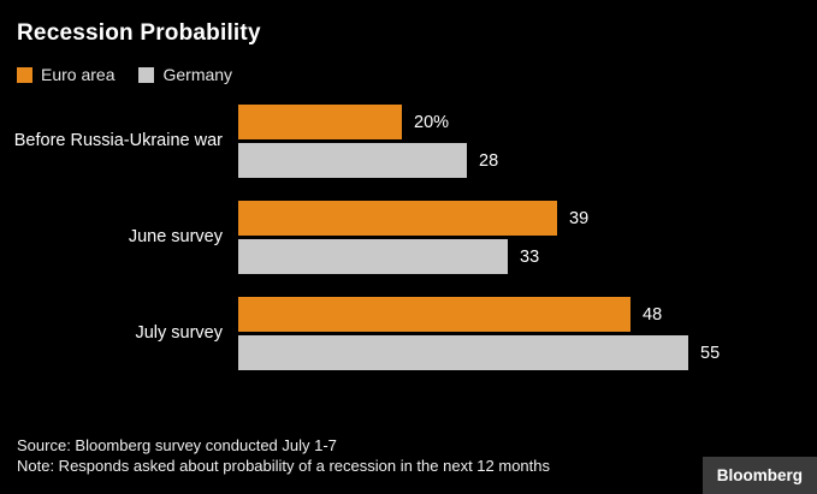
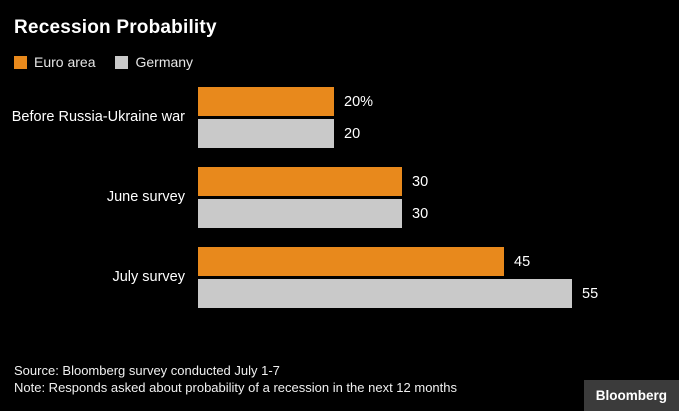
Germany/Before Russia-Ukraine war: 28 -> 20
Euro area/June survey: 39 -> 30
Germany/June survey: 33 -> 30
Euro area/July survey: 48 -> 45
